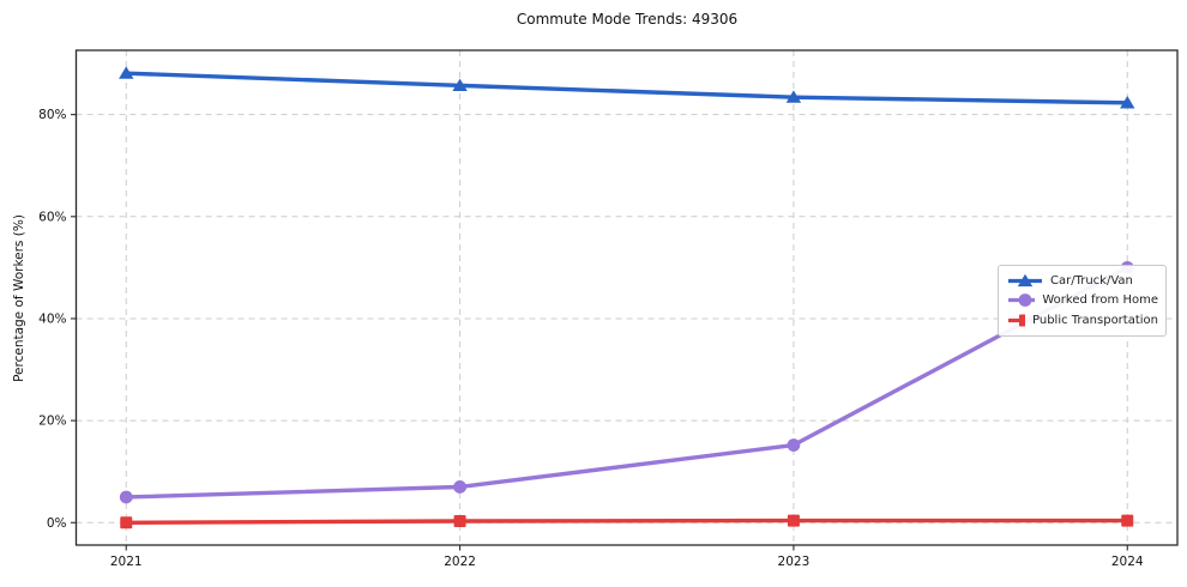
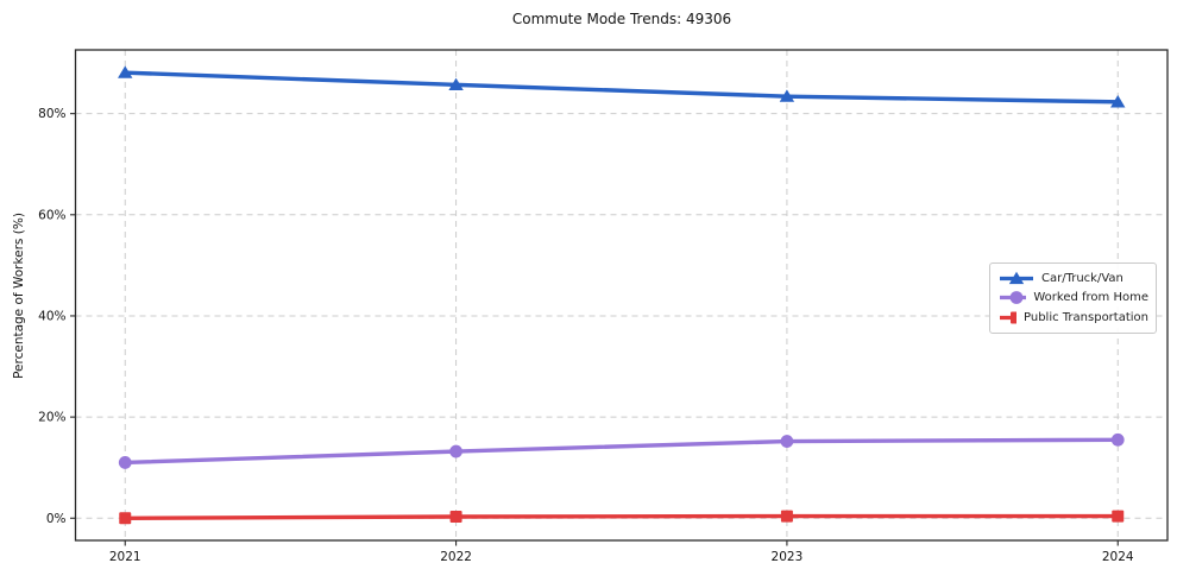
Worked from Home/2021: 5% -> 11%
Worked from Home/2022: 7% -> 13%
Worked from Home/2024: 50% -> 16%
